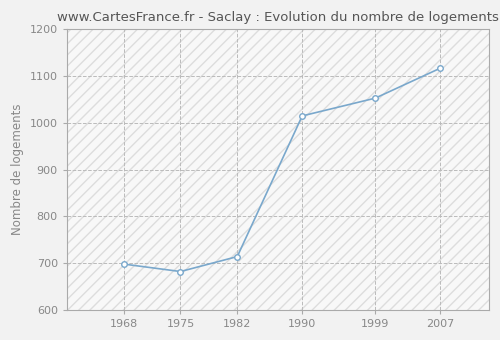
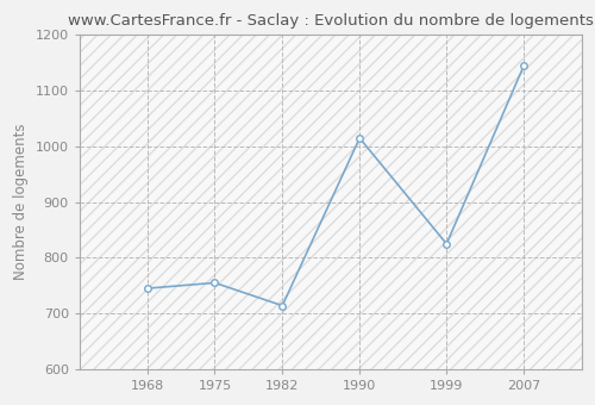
1968: 698 -> 745
1975: 682 -> 755
1999: 1053 -> 825
2007: 1117 -> 1145
